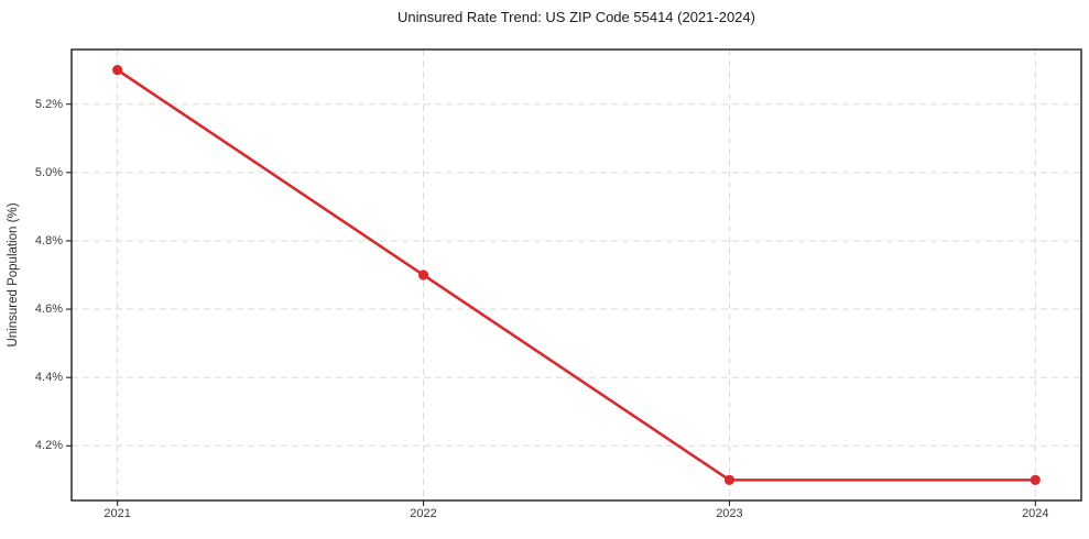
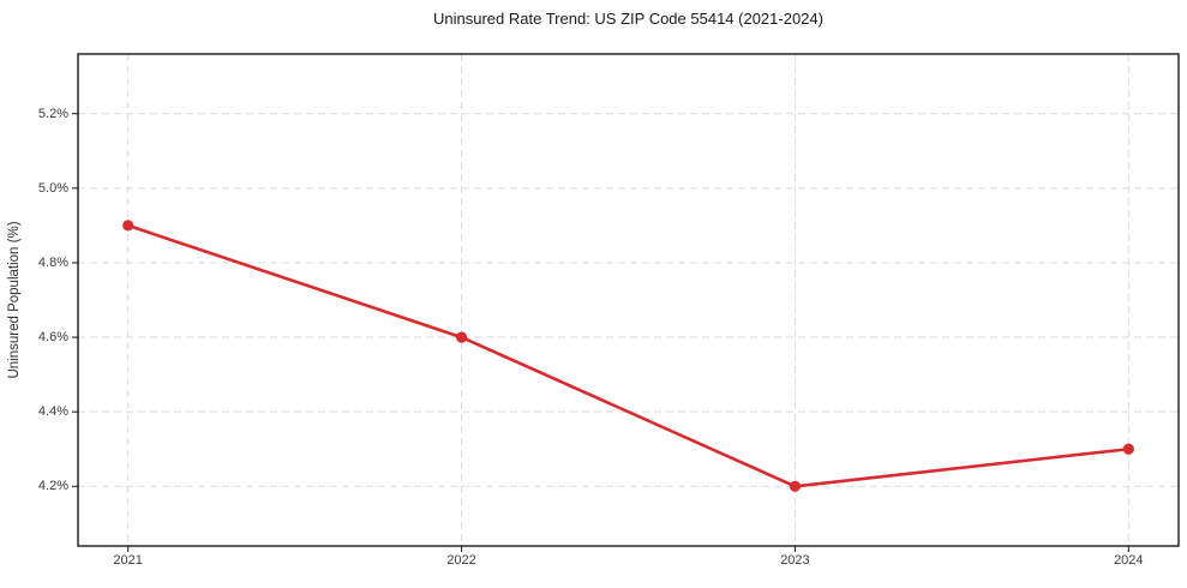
2021: 5.3% -> 4.9%
2022: 4.7% -> 4.6%
2023: 4.1% -> 4.2%
2024: 4.1% -> 4.3%
